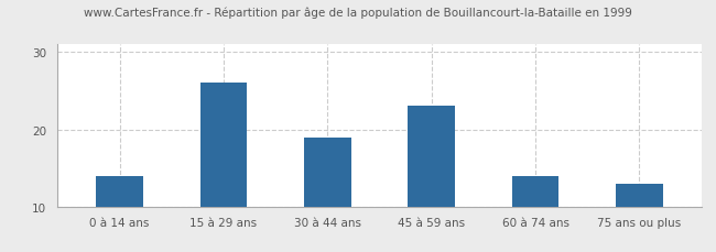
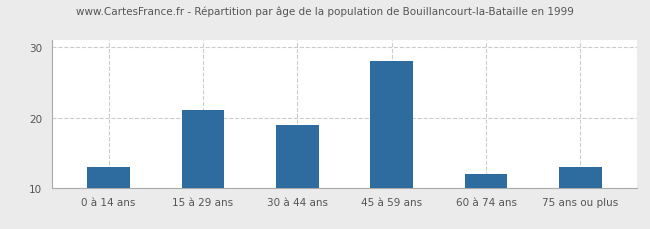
0 à 14 ans: 14 -> 13
15 à 29 ans: 26 -> 21
45 à 59 ans: 23 -> 28
60 à 74 ans: 14 -> 12
